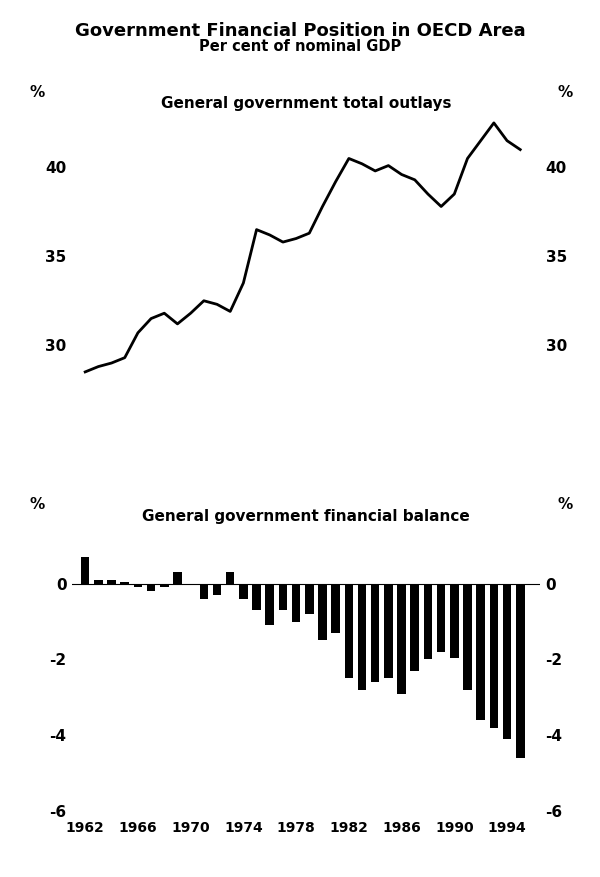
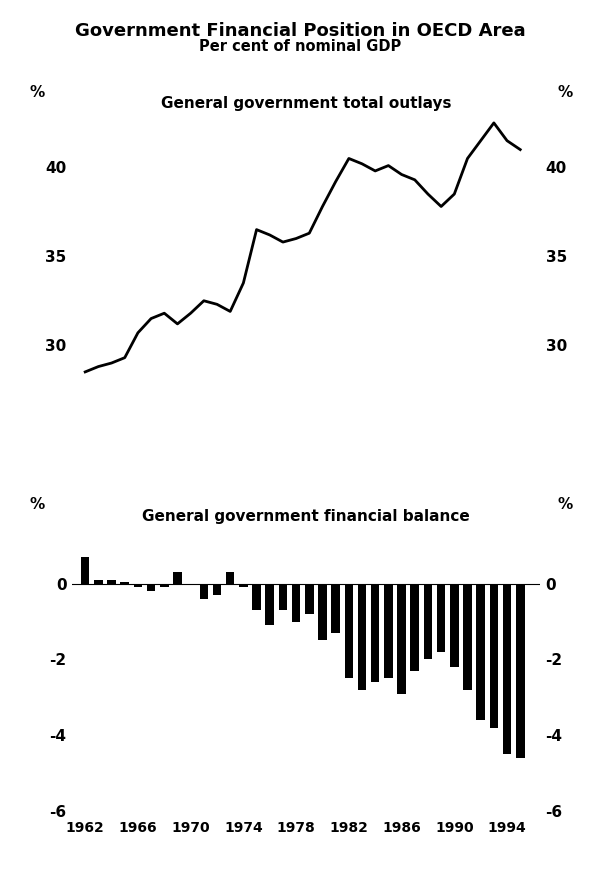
General government financial balance/1974: -0.40 -> -0.10
General government financial balance/1990: -1.95 -> -2.20
General government financial balance/1994: -4.10 -> -4.50
